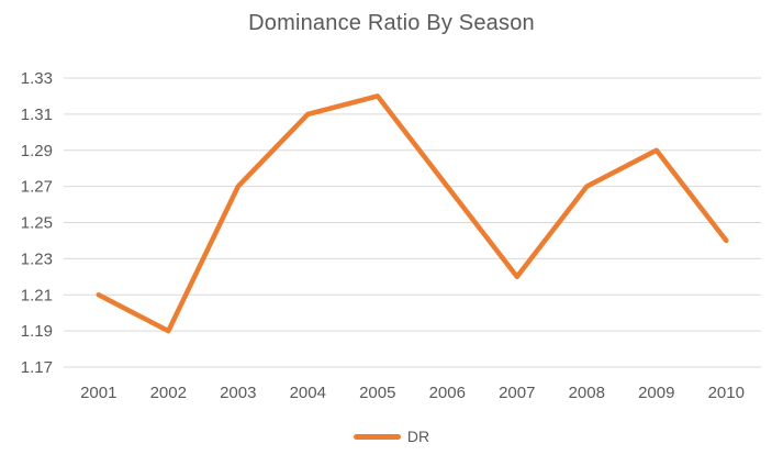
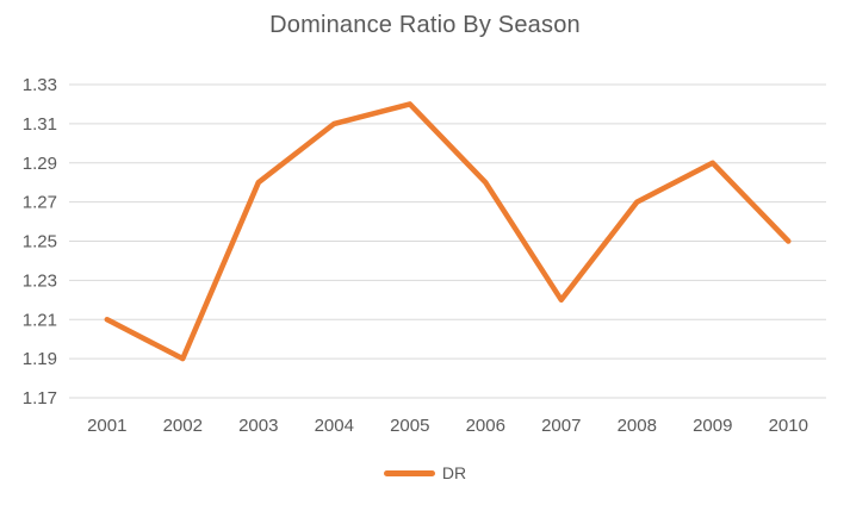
2003: 1.27 -> 1.28
2006: 1.27 -> 1.28
2010: 1.24 -> 1.25
